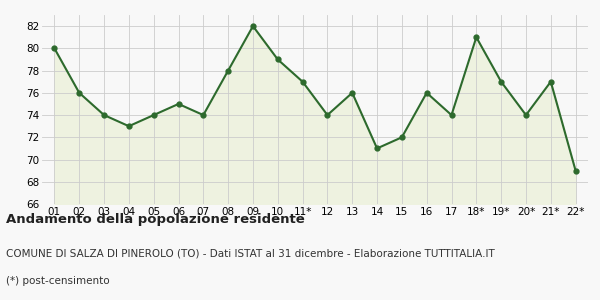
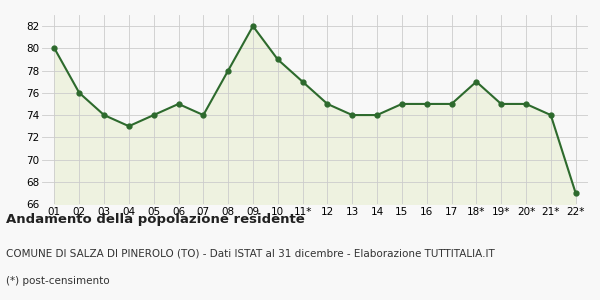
12: 74 -> 75
13: 76 -> 74
14: 71 -> 74
15: 72 -> 75
16: 76 -> 75
17: 74 -> 75
18*: 81 -> 77
19*: 77 -> 75
20*: 74 -> 75
21*: 77 -> 74
22*: 69 -> 67
